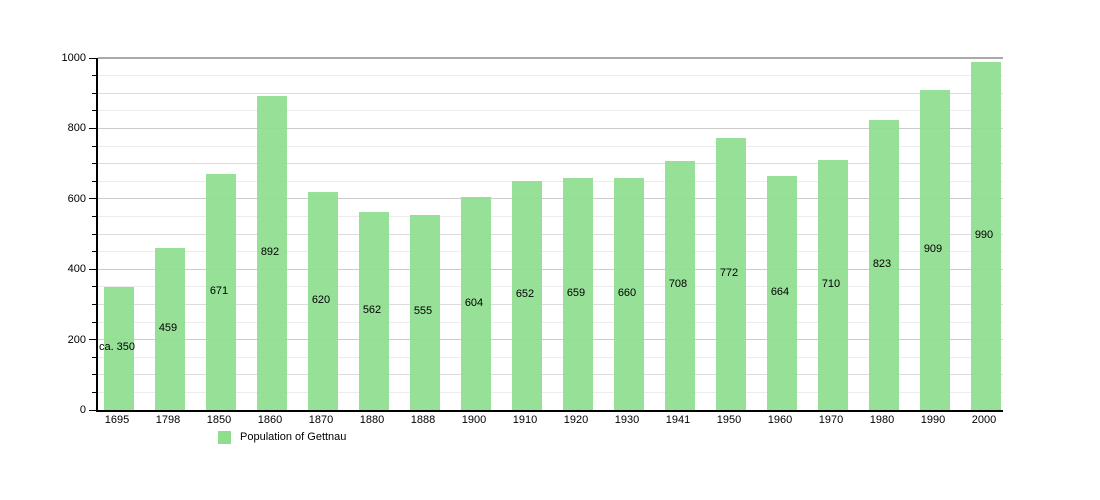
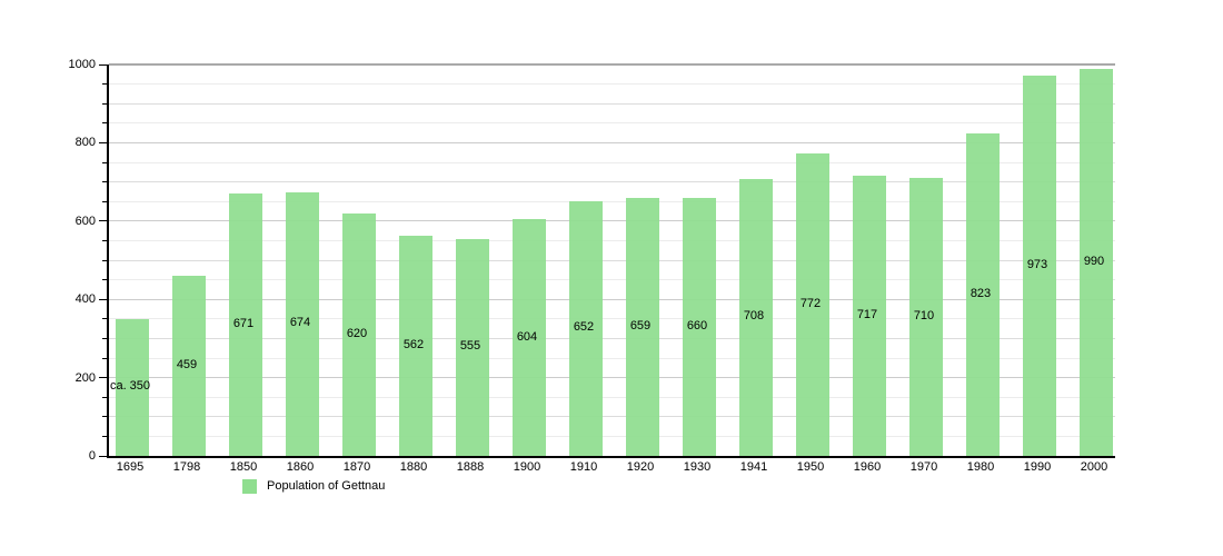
1860: 892 -> 674
1960: 664 -> 717
1990: 909 -> 973
